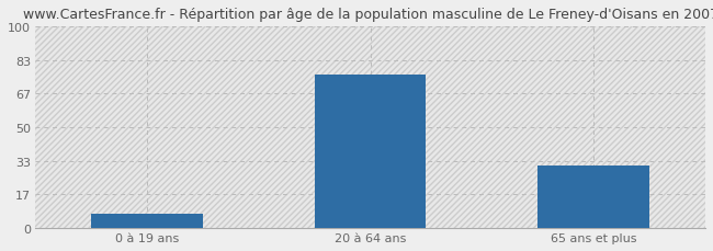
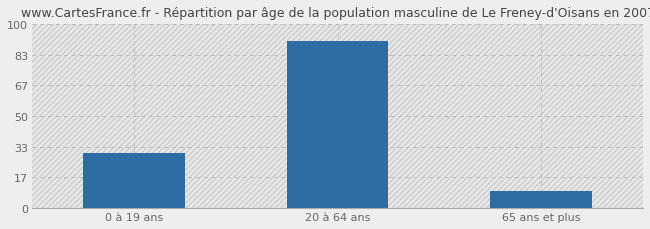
0 à 19 ans: 7 -> 30
20 à 64 ans: 76 -> 91
65 ans et plus: 31 -> 9
